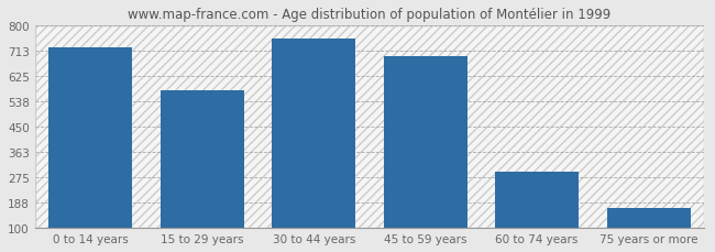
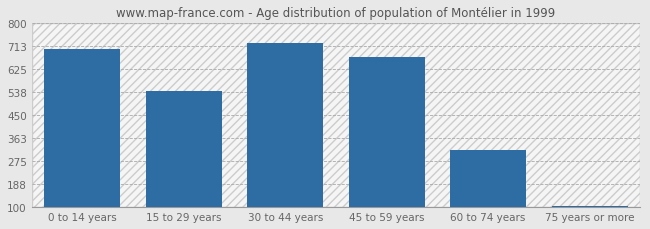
0 to 14 years: 725 -> 700
15 to 29 years: 575 -> 543
30 to 44 years: 755 -> 725
45 to 59 years: 695 -> 672
60 to 74 years: 295 -> 318
75 years or more: 170 -> 106
